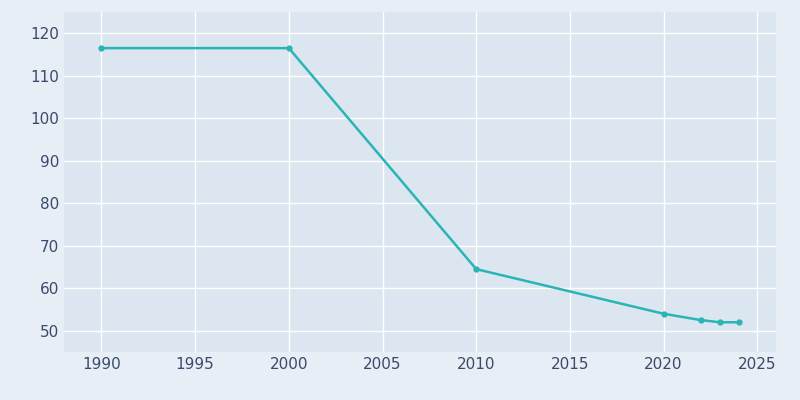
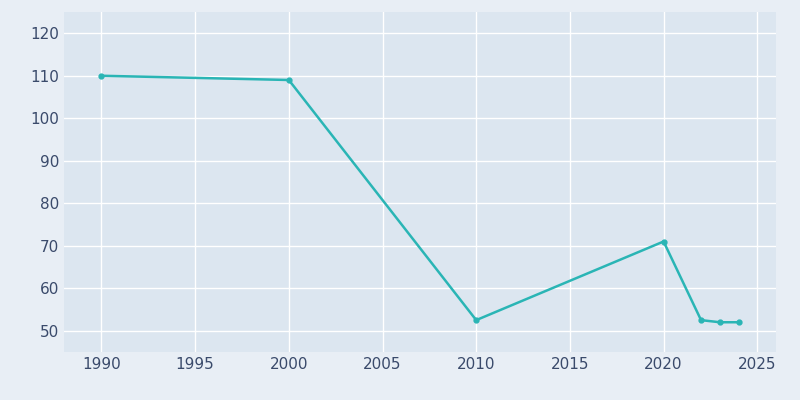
1990: 116.5 -> 110.0
2000: 116.5 -> 109.0
2010: 64.5 -> 52.5
2020: 54.0 -> 71.0
